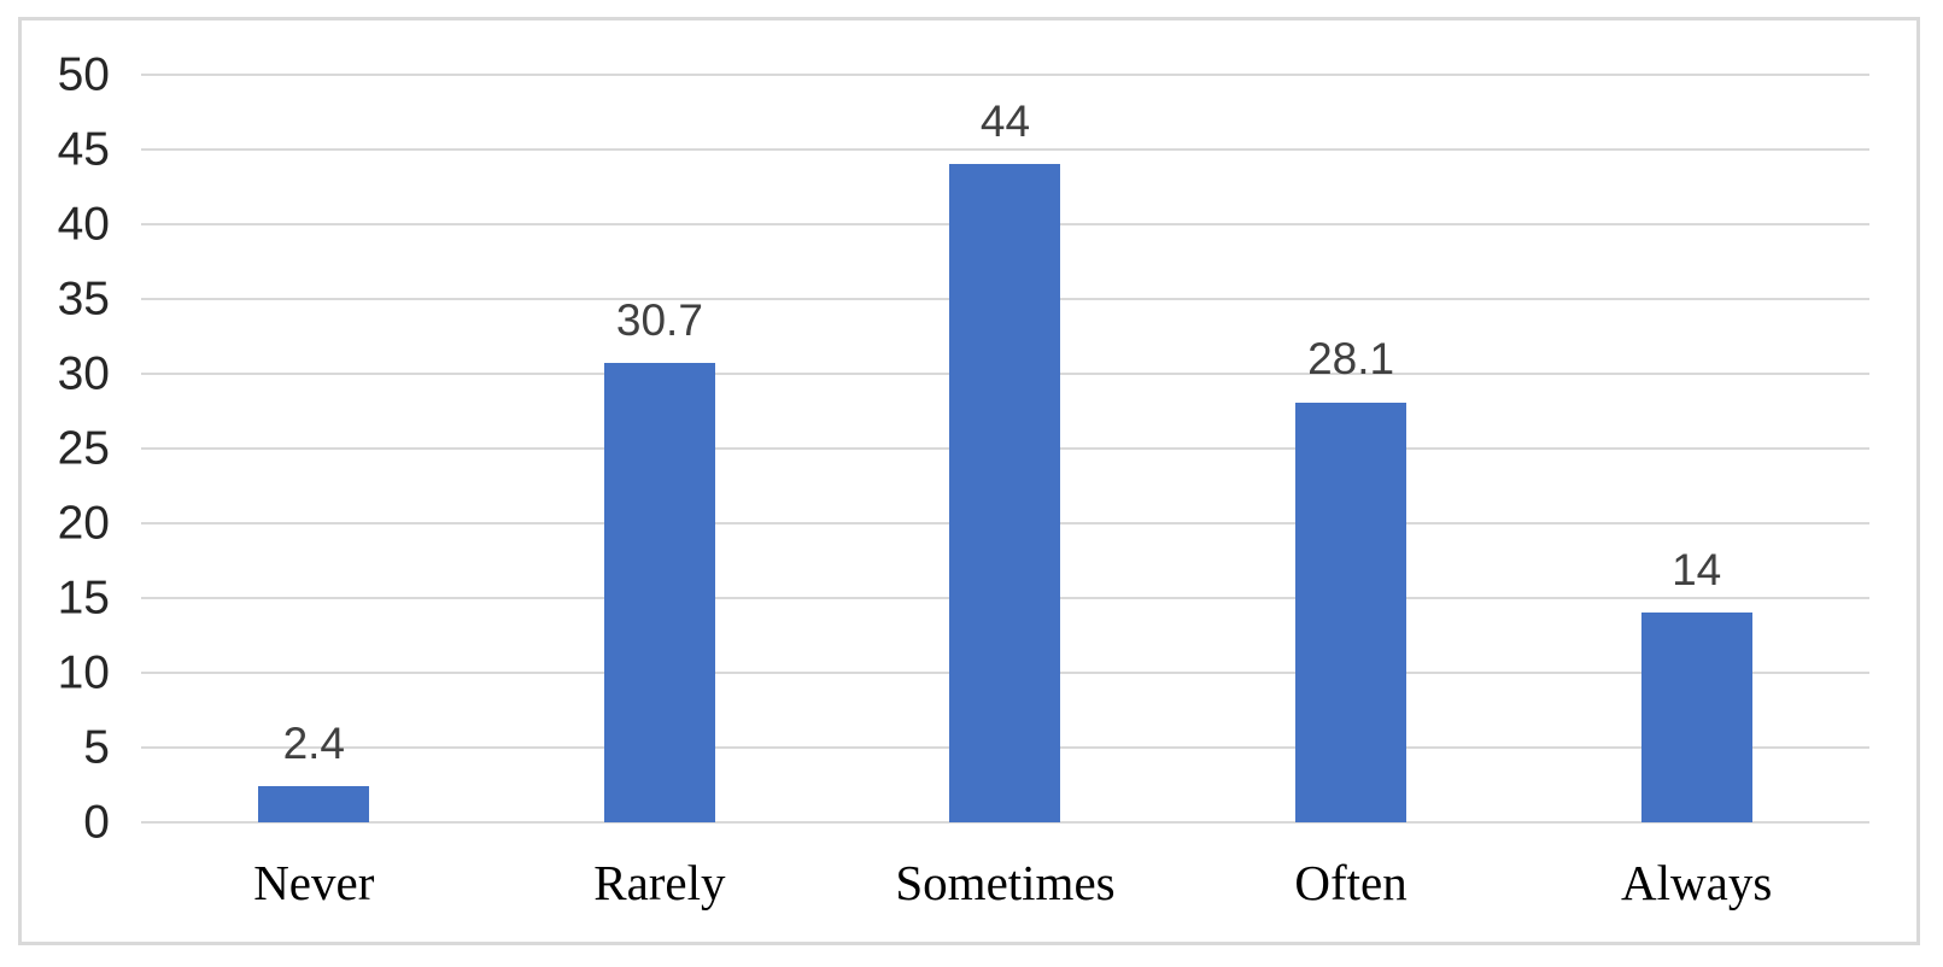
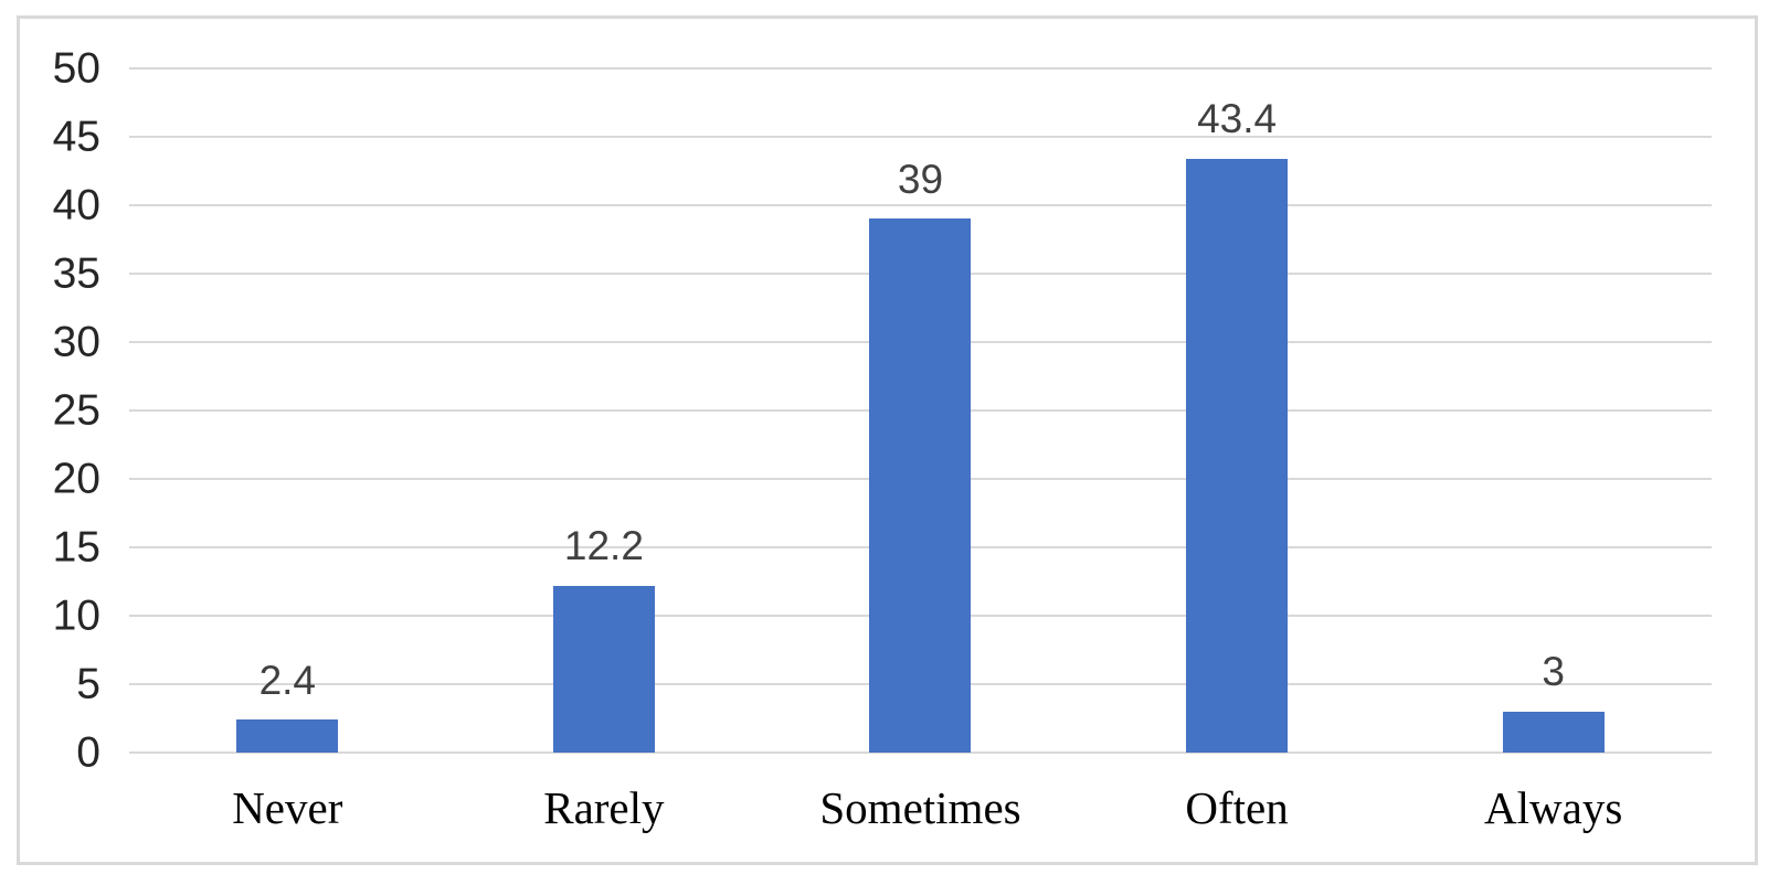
Rarely: 30.7 -> 12.2
Sometimes: 44 -> 39
Often: 28.1 -> 43.4
Always: 14 -> 3
